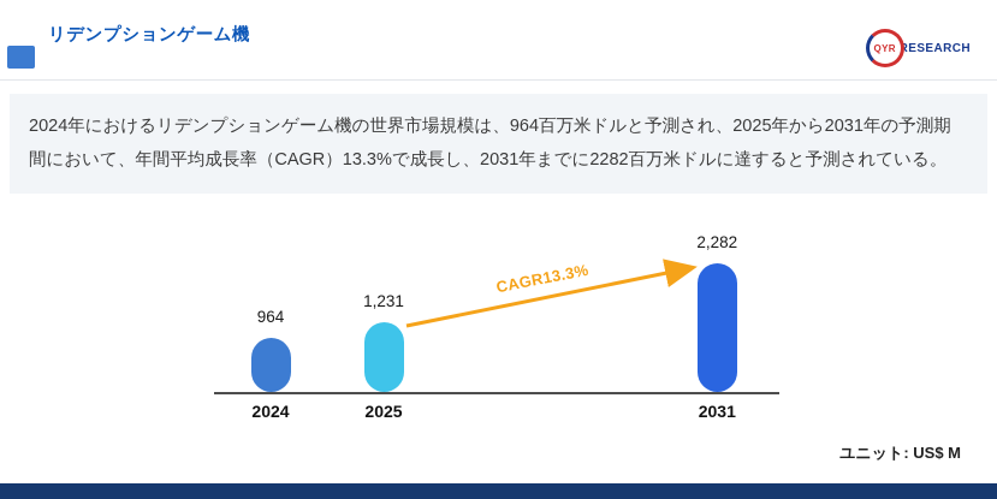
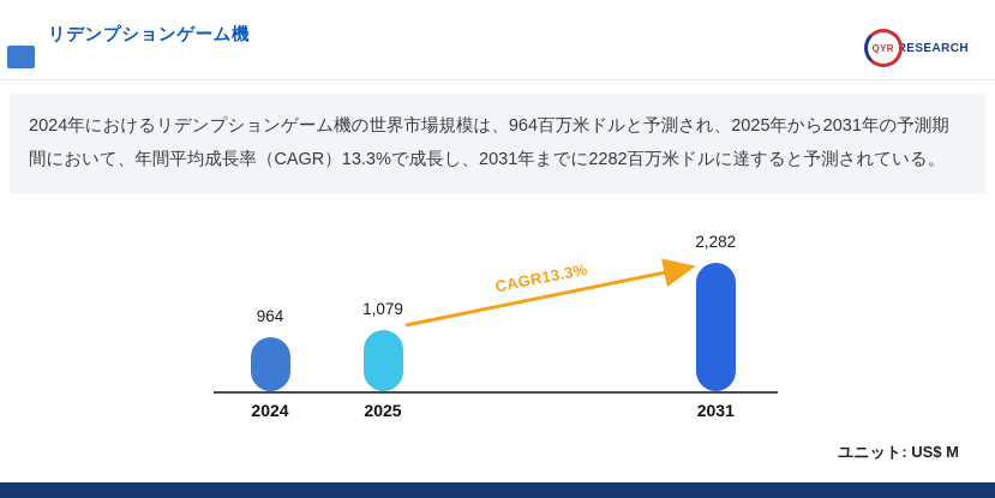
2025: 1,231 -> 1,079
